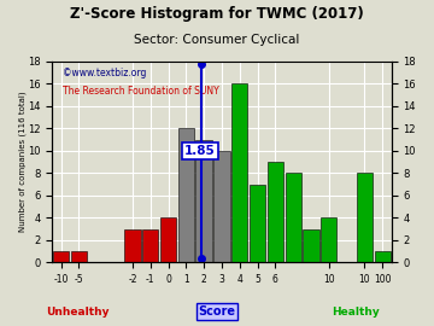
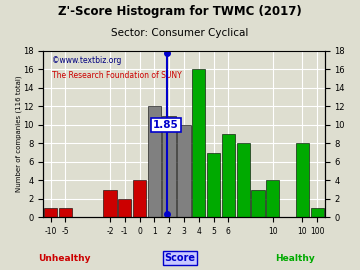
-1: 3 -> 2
